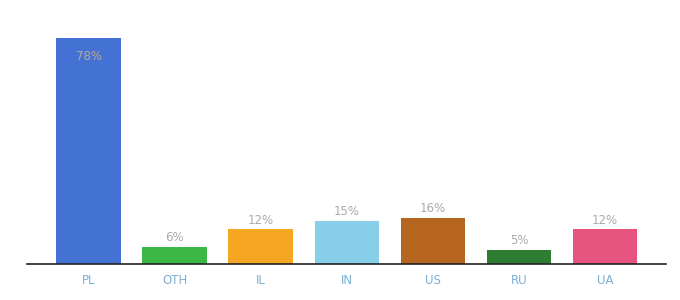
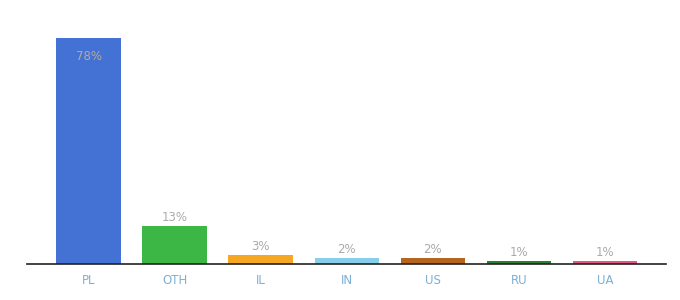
OTH: 6% -> 13%
IL: 12% -> 3%
IN: 15% -> 2%
US: 16% -> 2%
RU: 5% -> 1%
UA: 12% -> 1%
